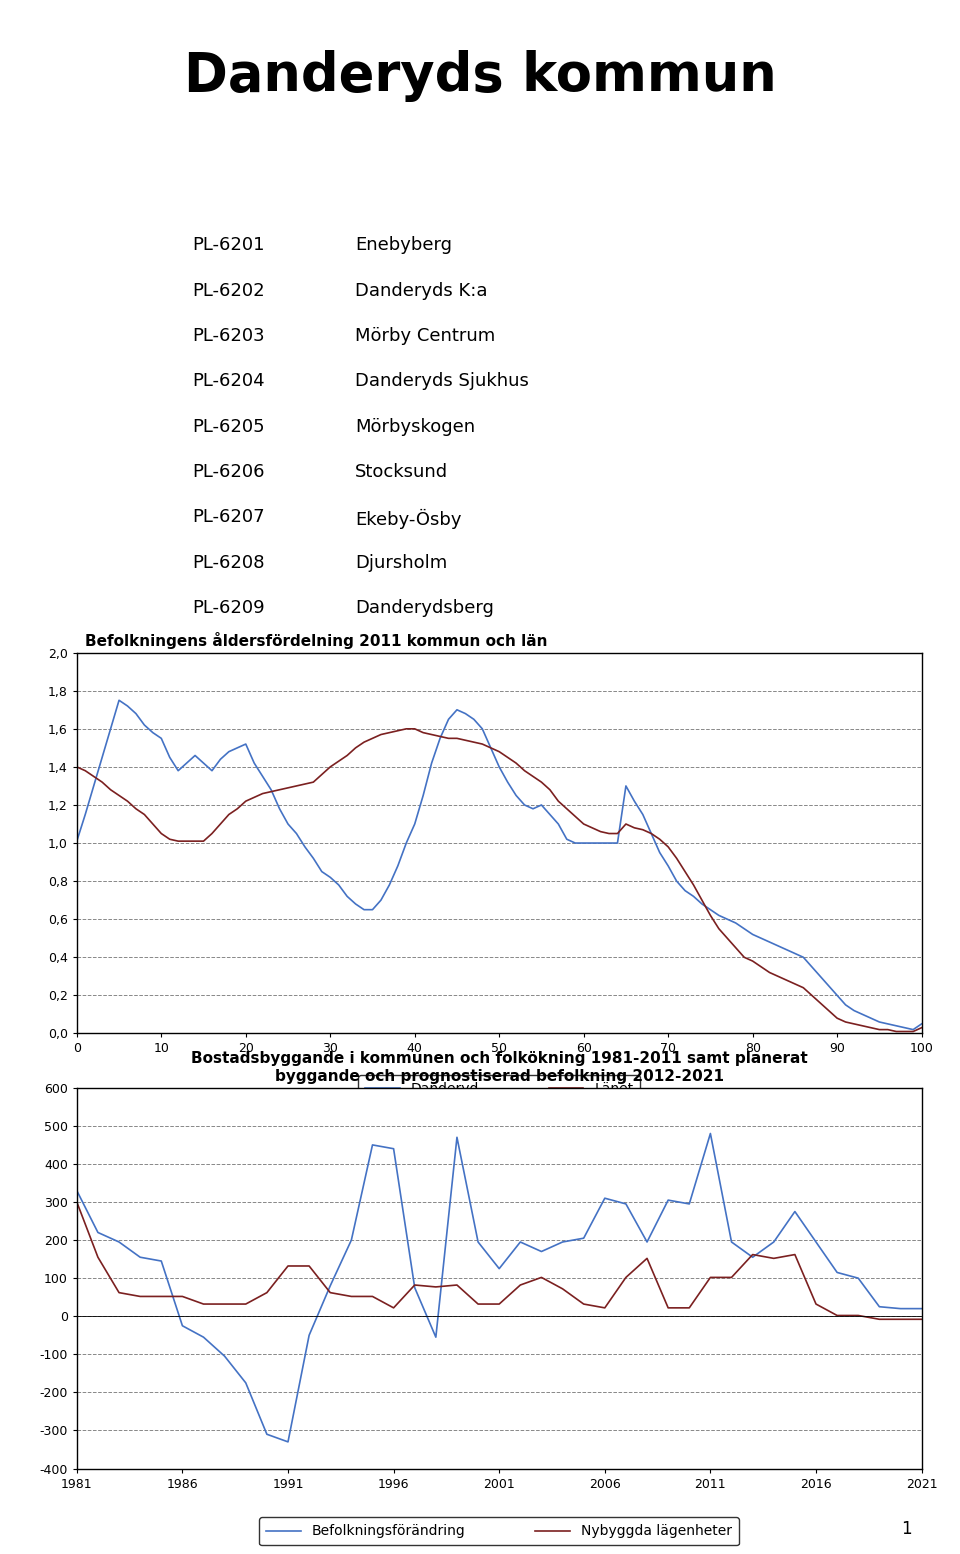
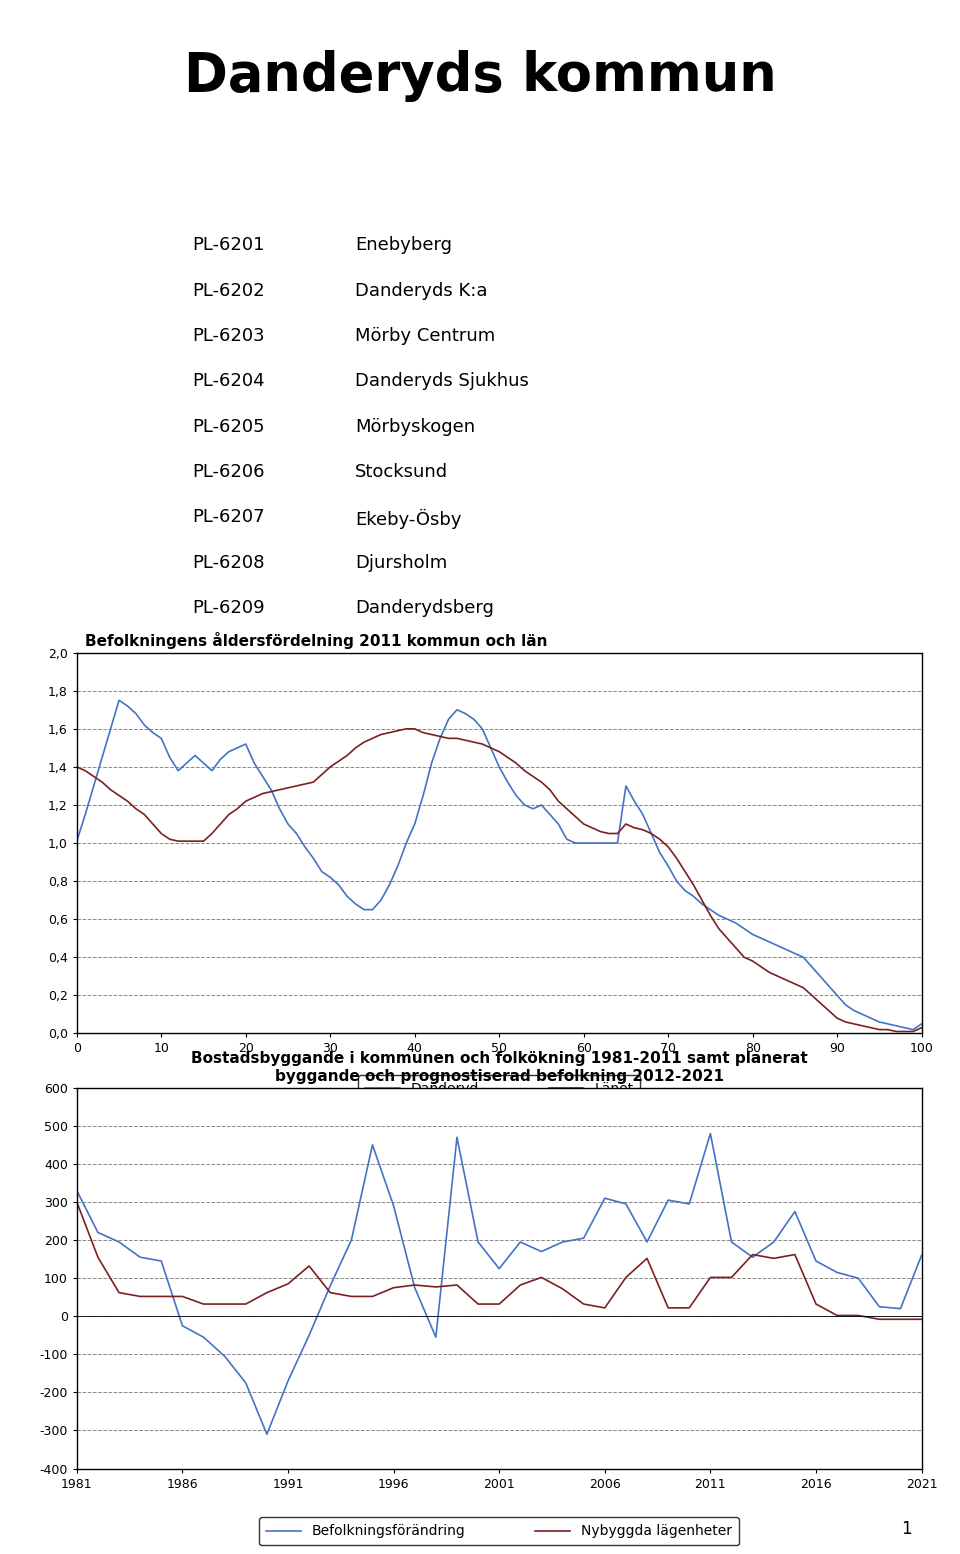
Befolkningsförändring/1991: -330 -> -170
Nybyggda lägenheter/1991: 132 -> 85
Befolkningsförändring/1996: 440 -> 290
Nybyggda lägenheter/1996: 22 -> 75
Befolkningsförändring/2016: 195 -> 145
Befolkningsförändring/2021: 20 -> 160
